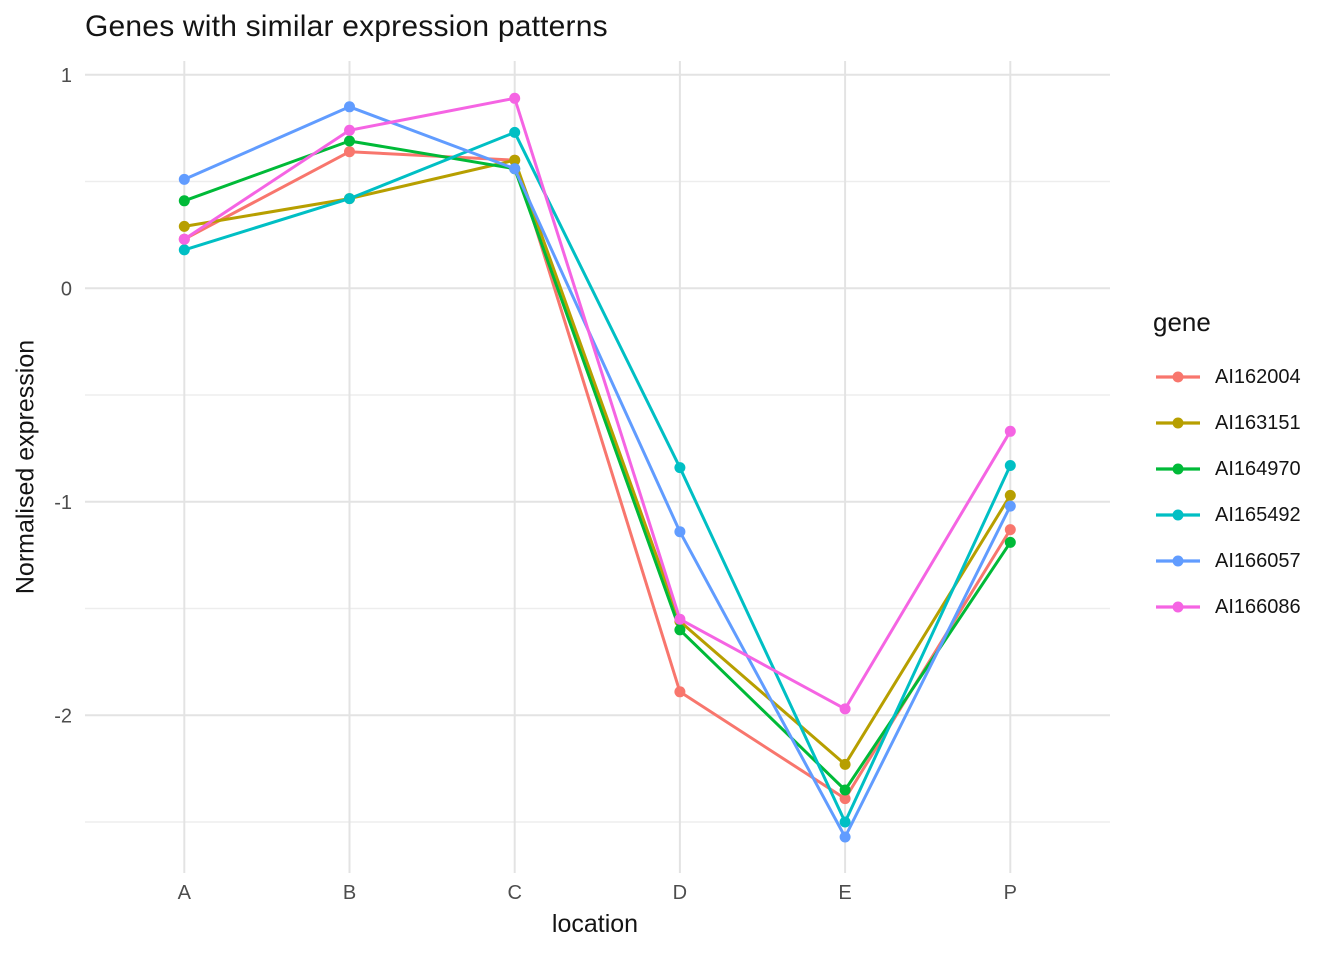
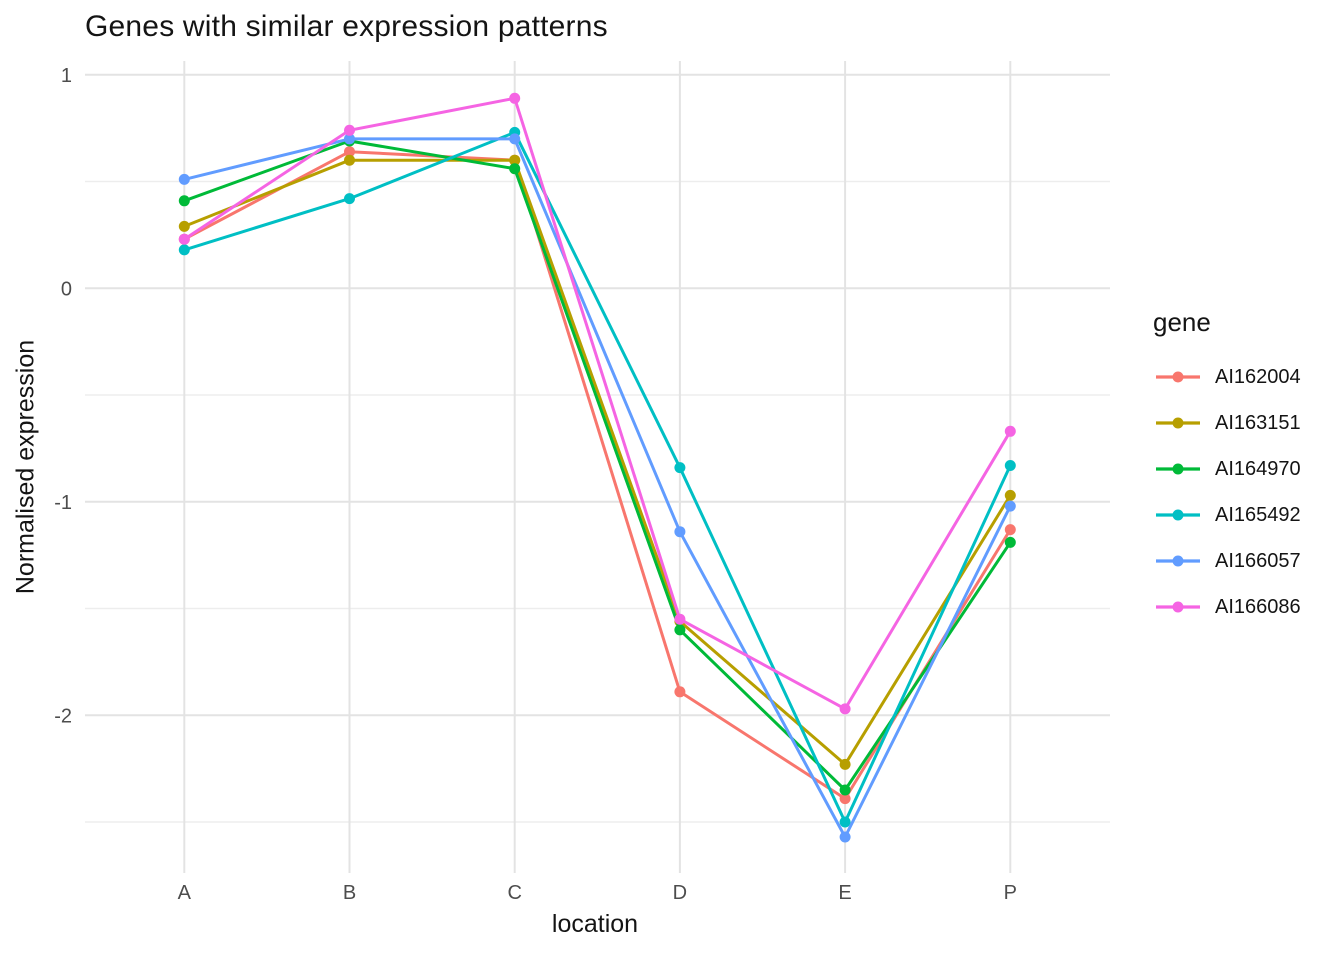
AI163151/B: 0.42 -> 0.60
AI166057/B: 0.85 -> 0.70
AI166057/C: 0.56 -> 0.70
